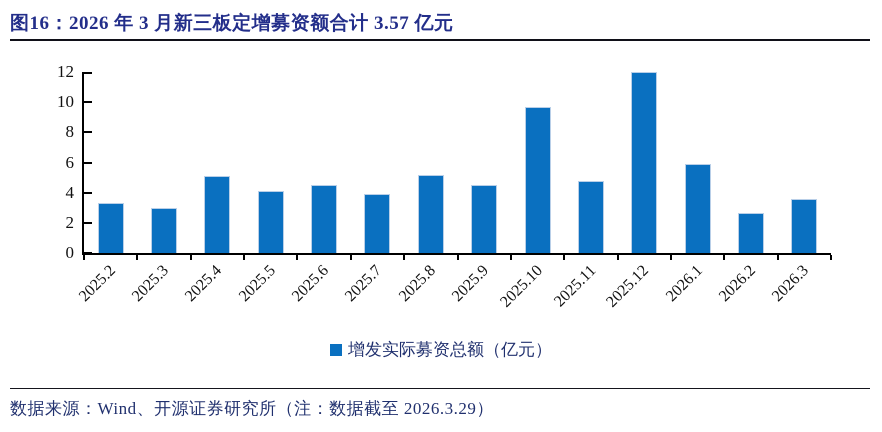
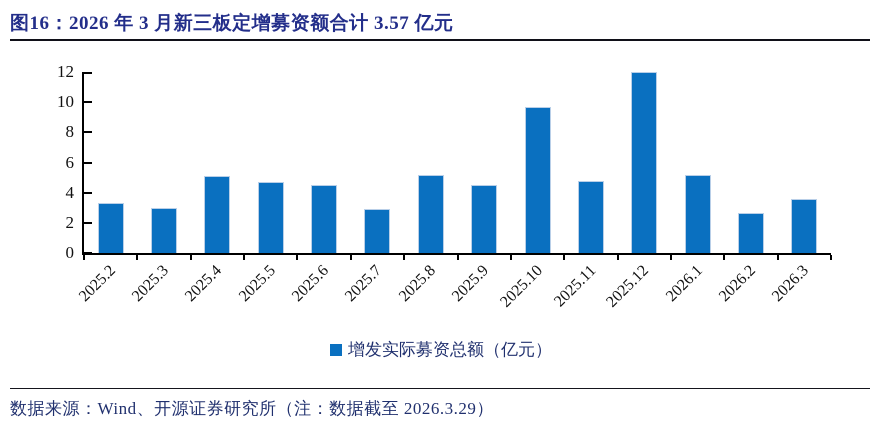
2025.5: 4.1 -> 4.7
2025.7: 3.9 -> 2.9
2026.1: 5.9 -> 5.2
